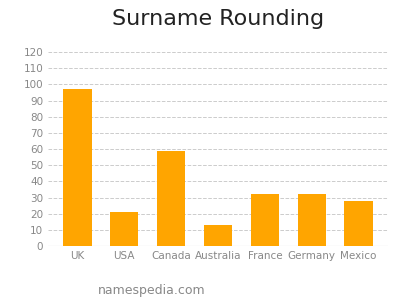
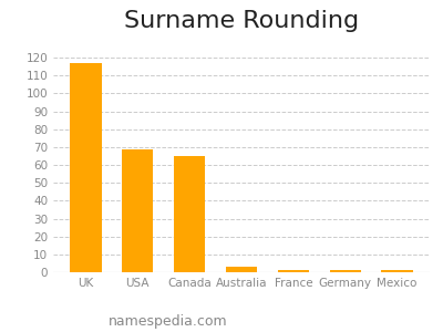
UK: 97 -> 117
USA: 21 -> 69
Canada: 59 -> 65
Australia: 13 -> 3
France: 32 -> 1
Germany: 32 -> 1
Mexico: 28 -> 1
